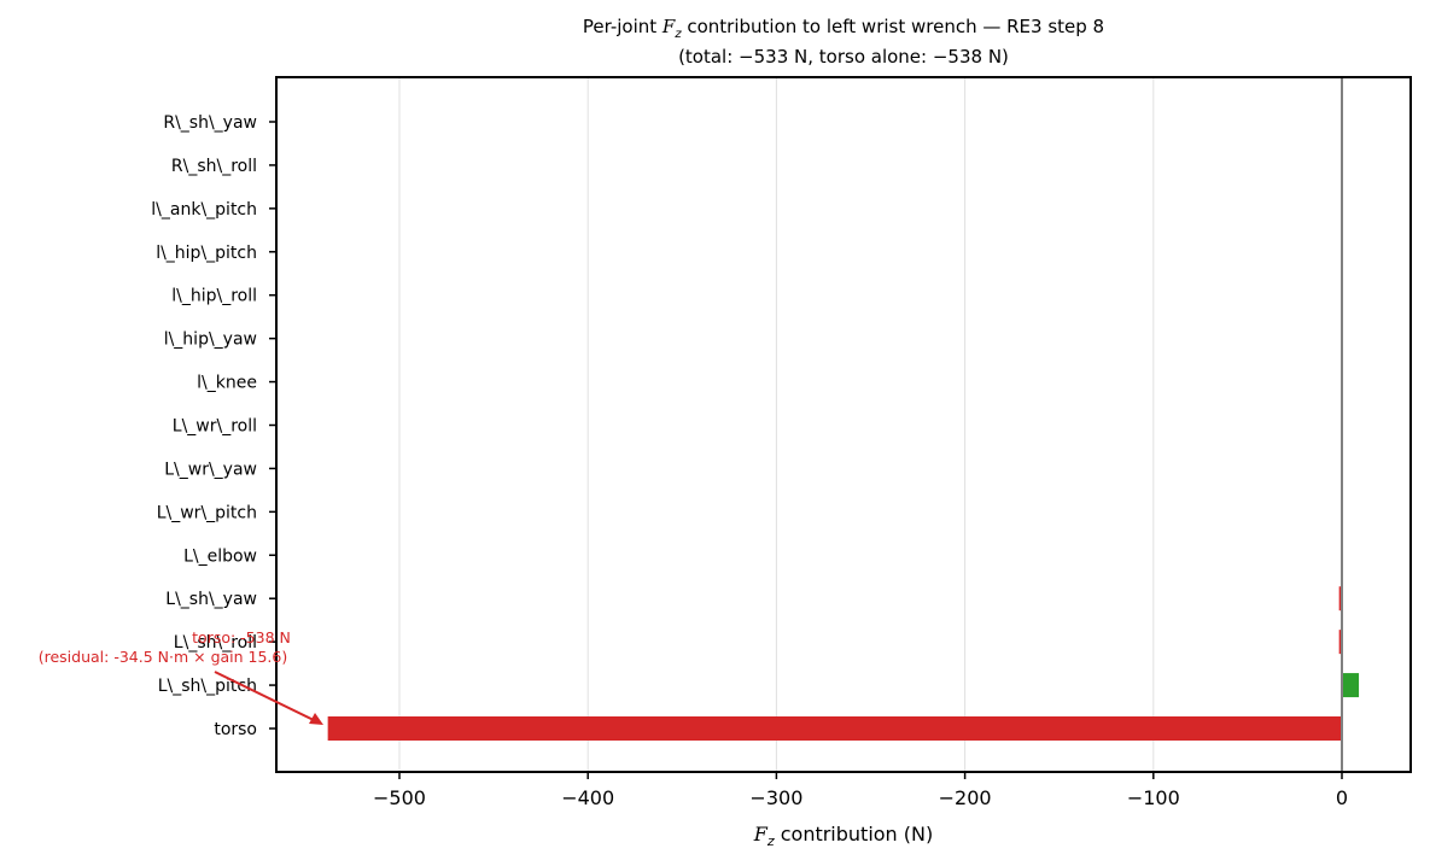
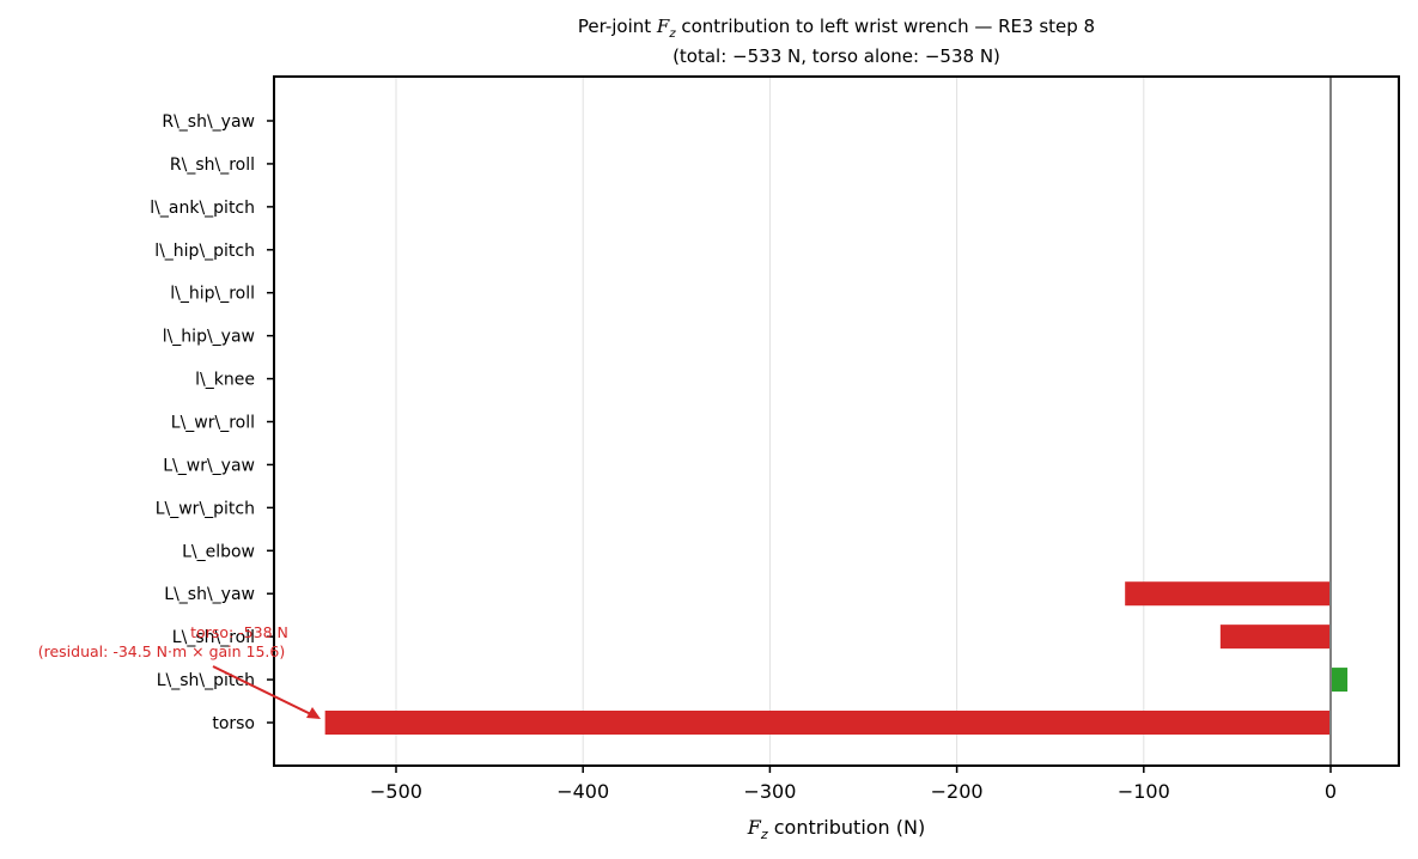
L\_sh\_roll: -2 -> -59
L\_sh\_yaw: -2 -> -110
